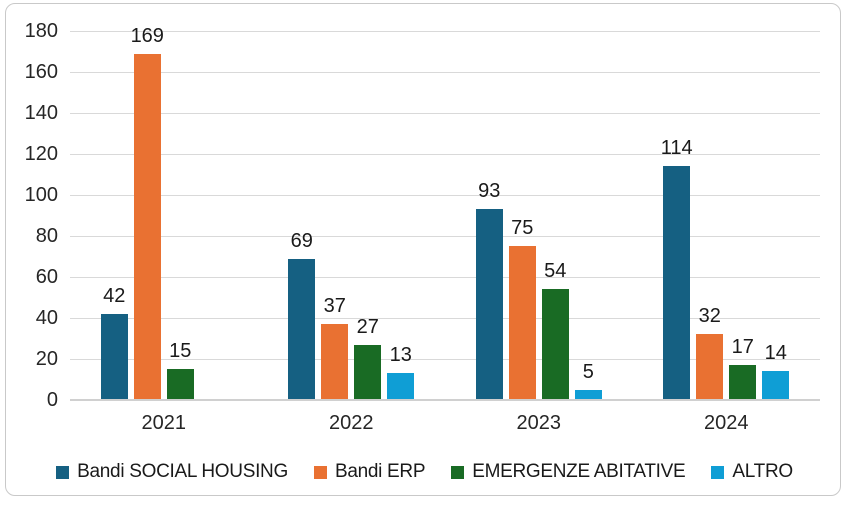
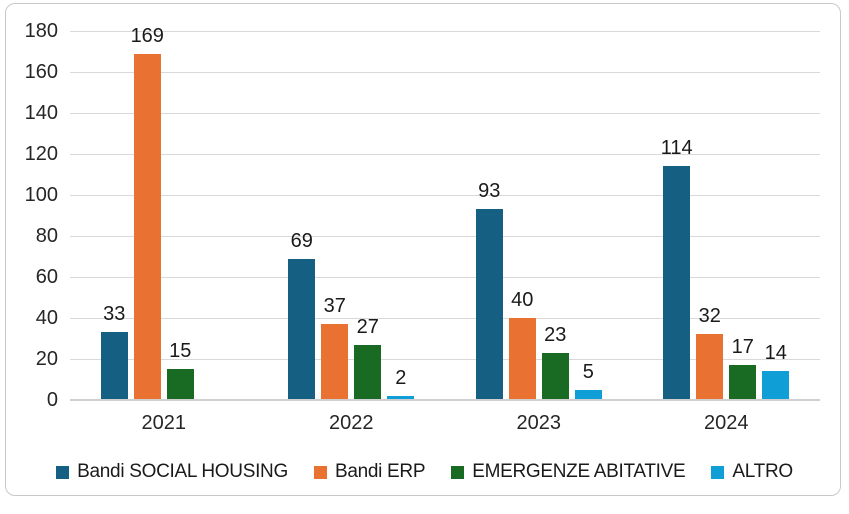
Bandi SOCIAL HOUSING/2021: 42 -> 33
ALTRO/2022: 13 -> 2
Bandi ERP/2023: 75 -> 40
EMERGENZE ABITATIVE/2023: 54 -> 23
